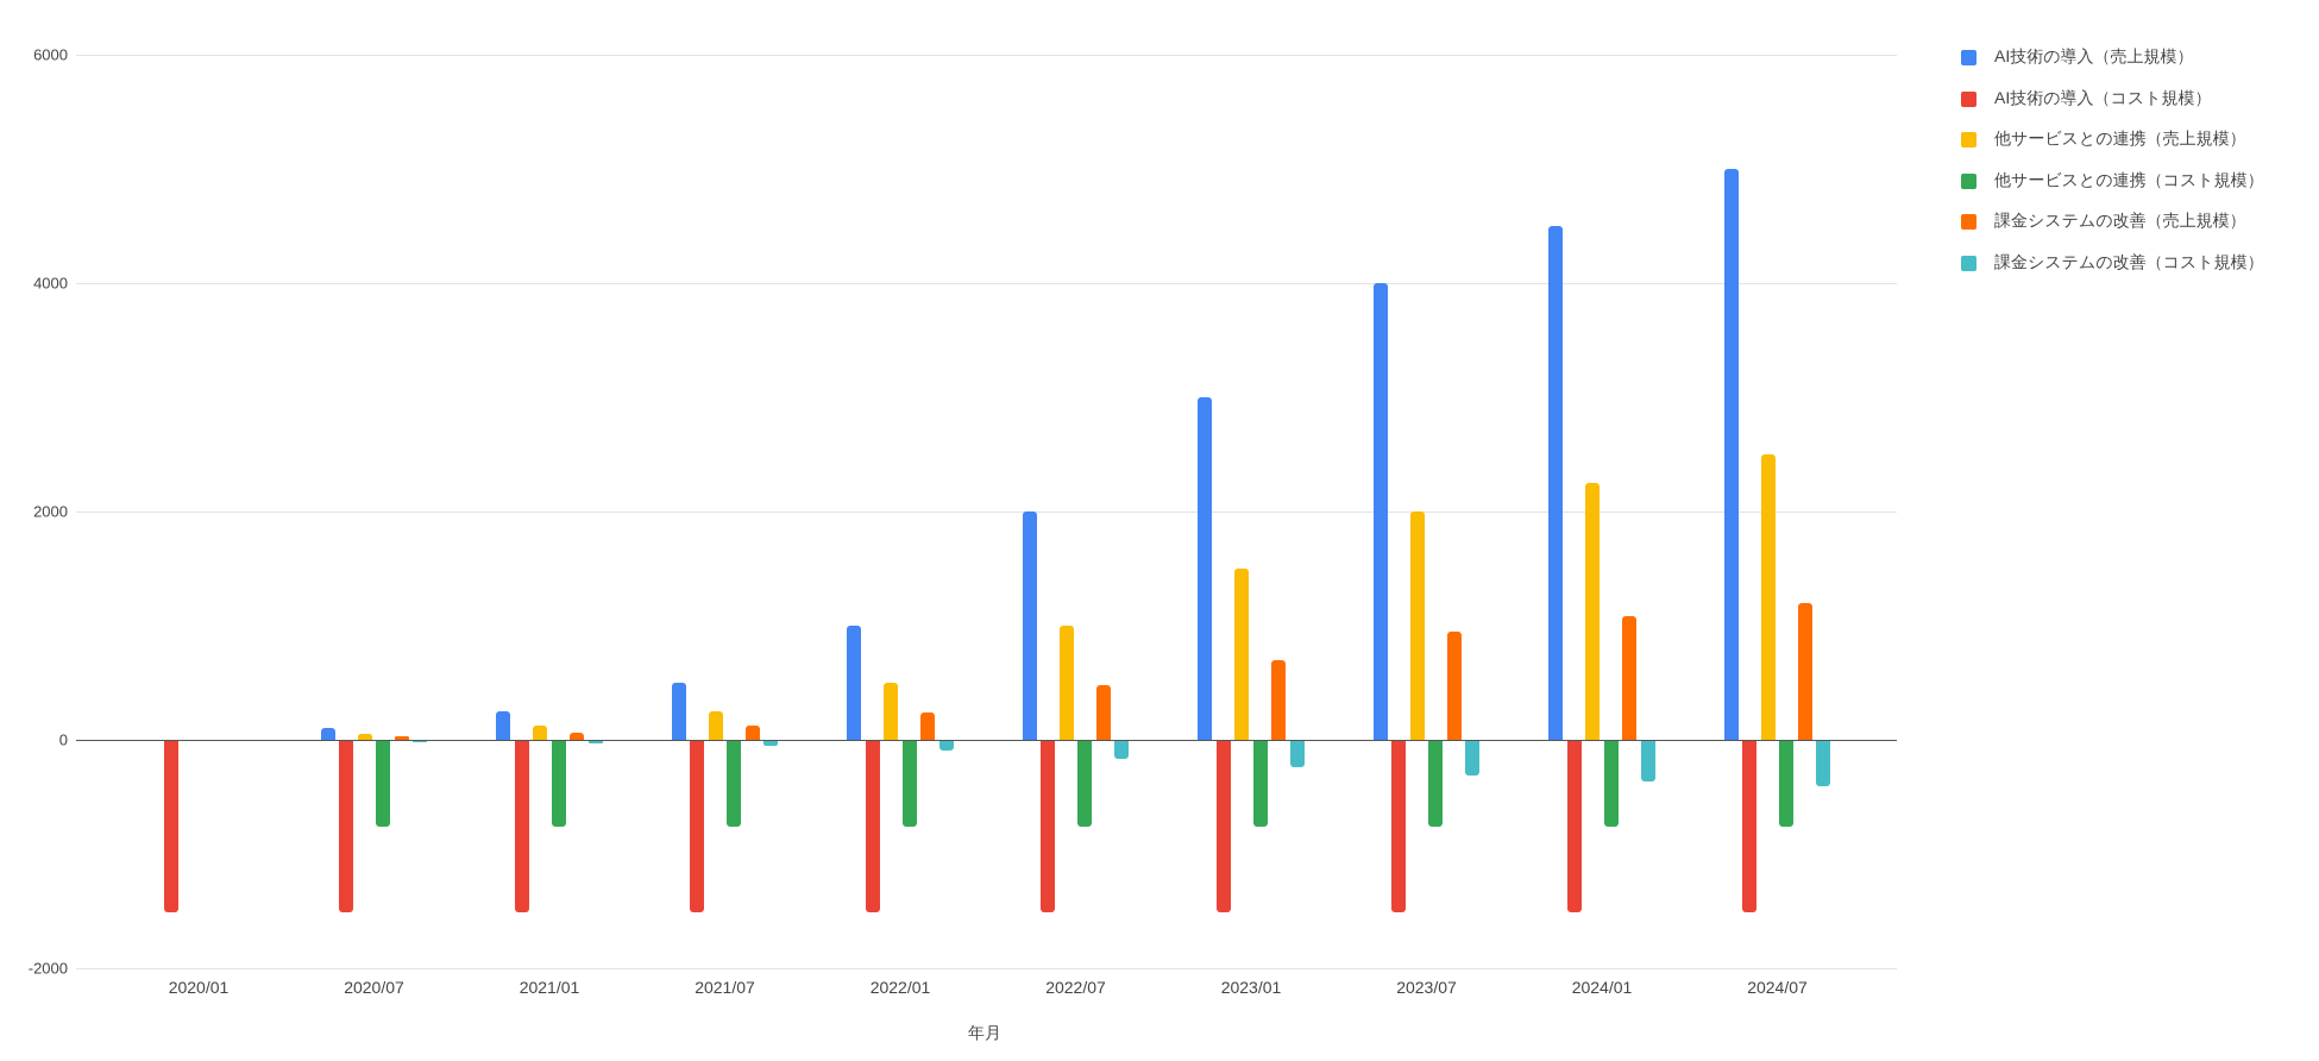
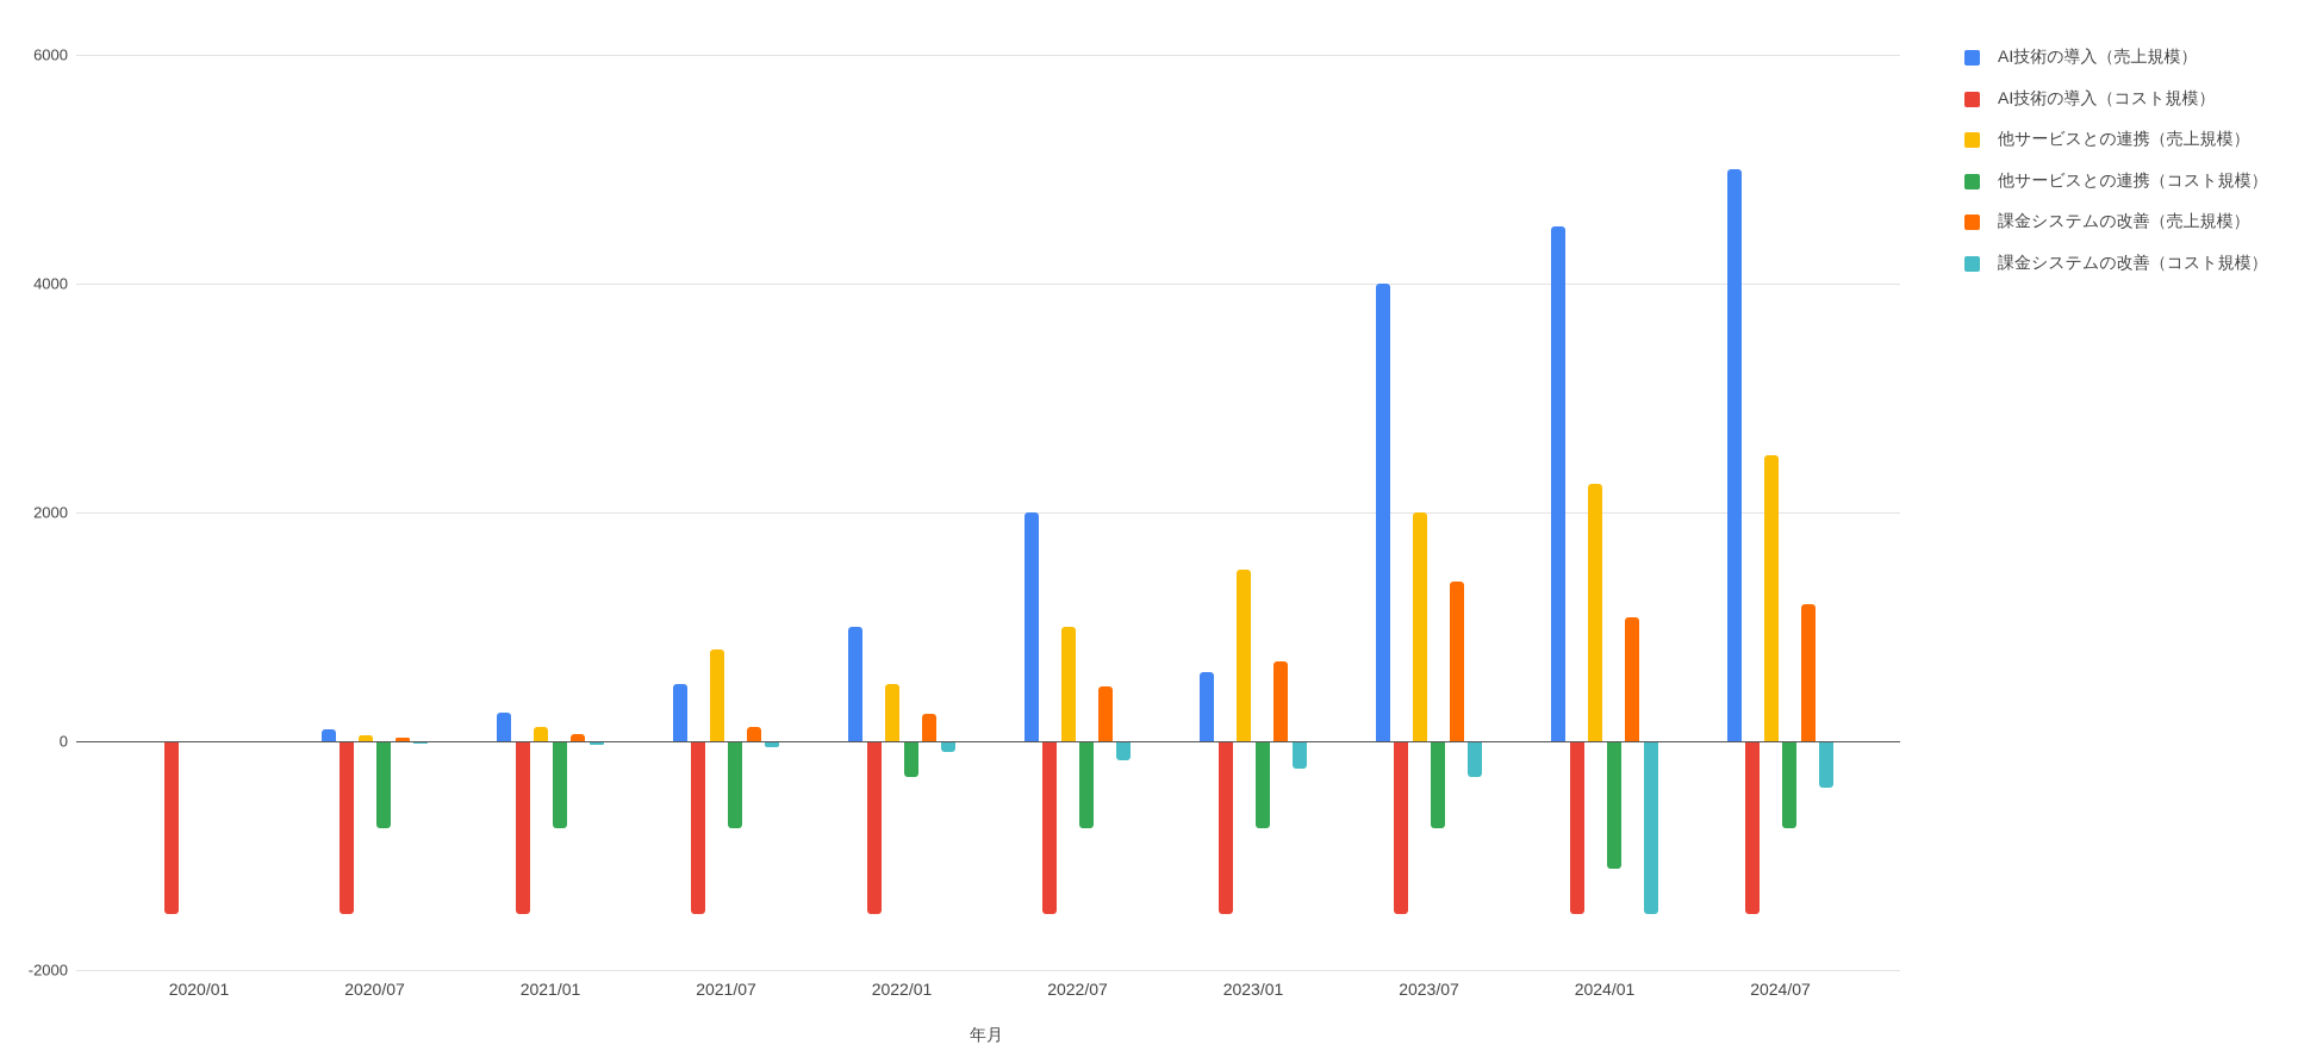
他サービスとの連携（売上規模）/2021/07: 200 -> 800
他サービスとの連携（コスト規模）/2022/01: -800 -> -300
AI技術の導入（売上規模）/2023/01: 3000 -> 600
課金システムの改善（売上規模）/2023/07: 1000 -> 1400
他サービスとの連携（コスト規模）/2024/01: -800 -> -1100
課金システムの改善（コスト規模）/2024/01: -400 -> -1500
